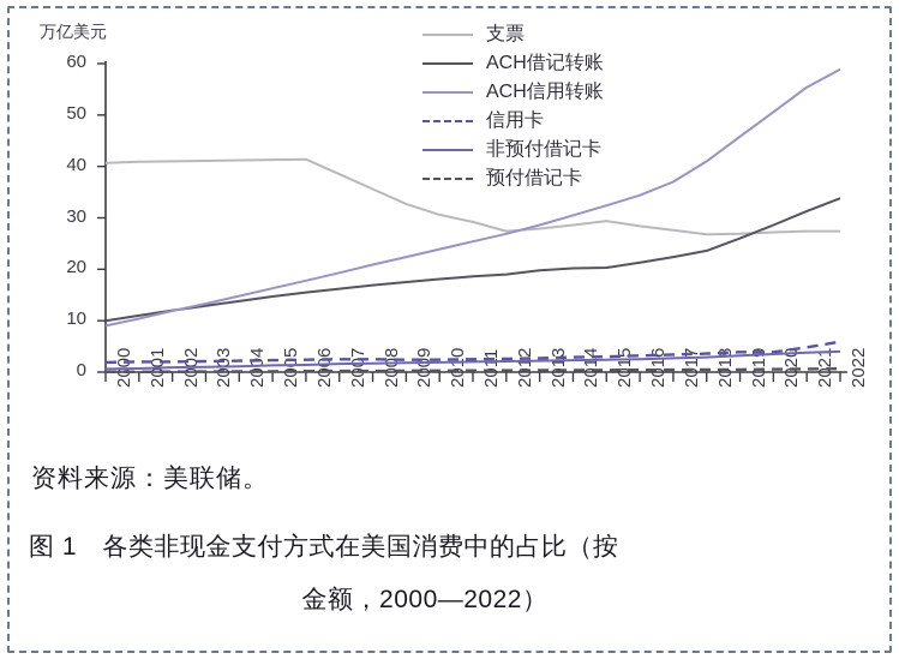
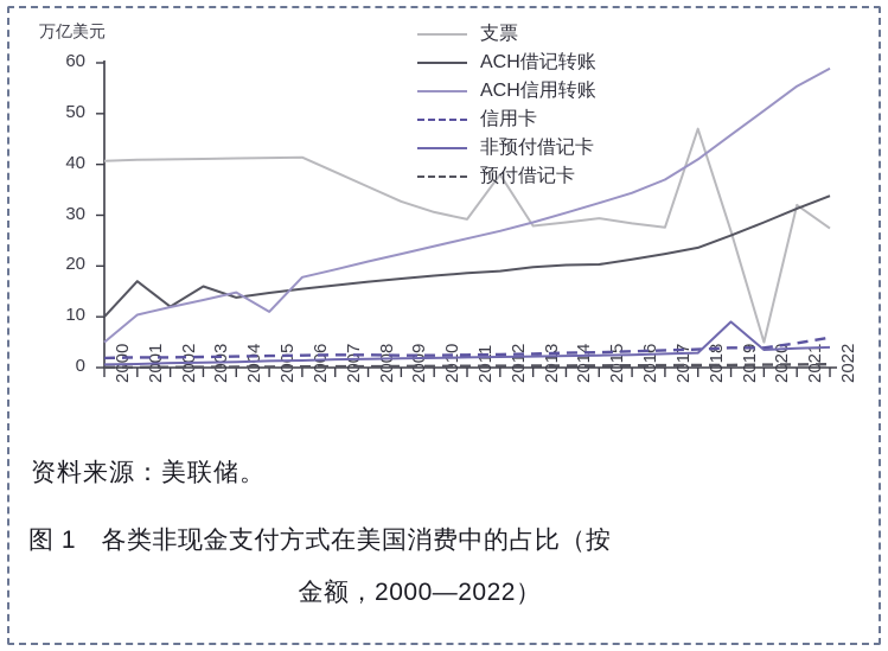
ACH信用转账/2000: 9 -> 5
ACH借记转账/2001: 11 -> 17
ACH借记转账/2003: 13 -> 16
ACH信用转账/2005: 16 -> 11
支票/2012: 27 -> 38
支票/2018: 27 -> 47
非预付借记卡/2019: 3 -> 9
支票/2020: 27 -> 5
支票/2021: 27 -> 32
